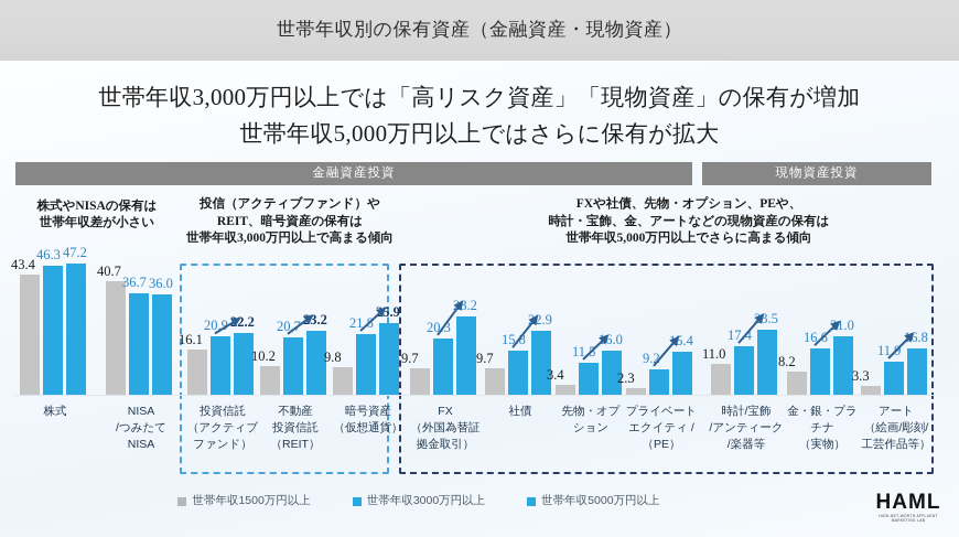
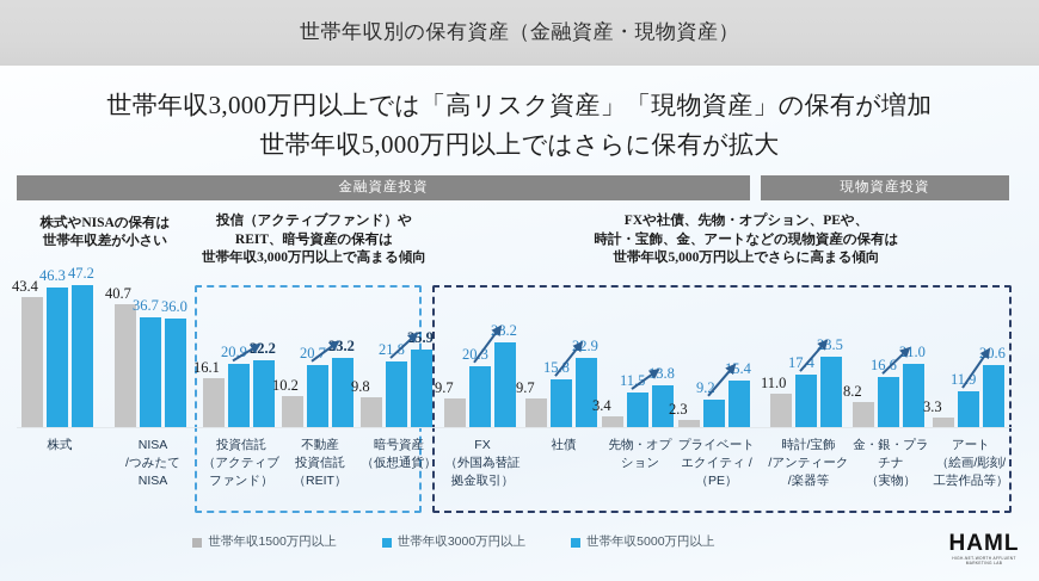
世帯年収5000万円以上/先物・オプ ション: 16.0 -> 13.8
世帯年収5000万円以上/アート （絵画/彫刻/ 工芸作品等）: 16.8 -> 20.6
